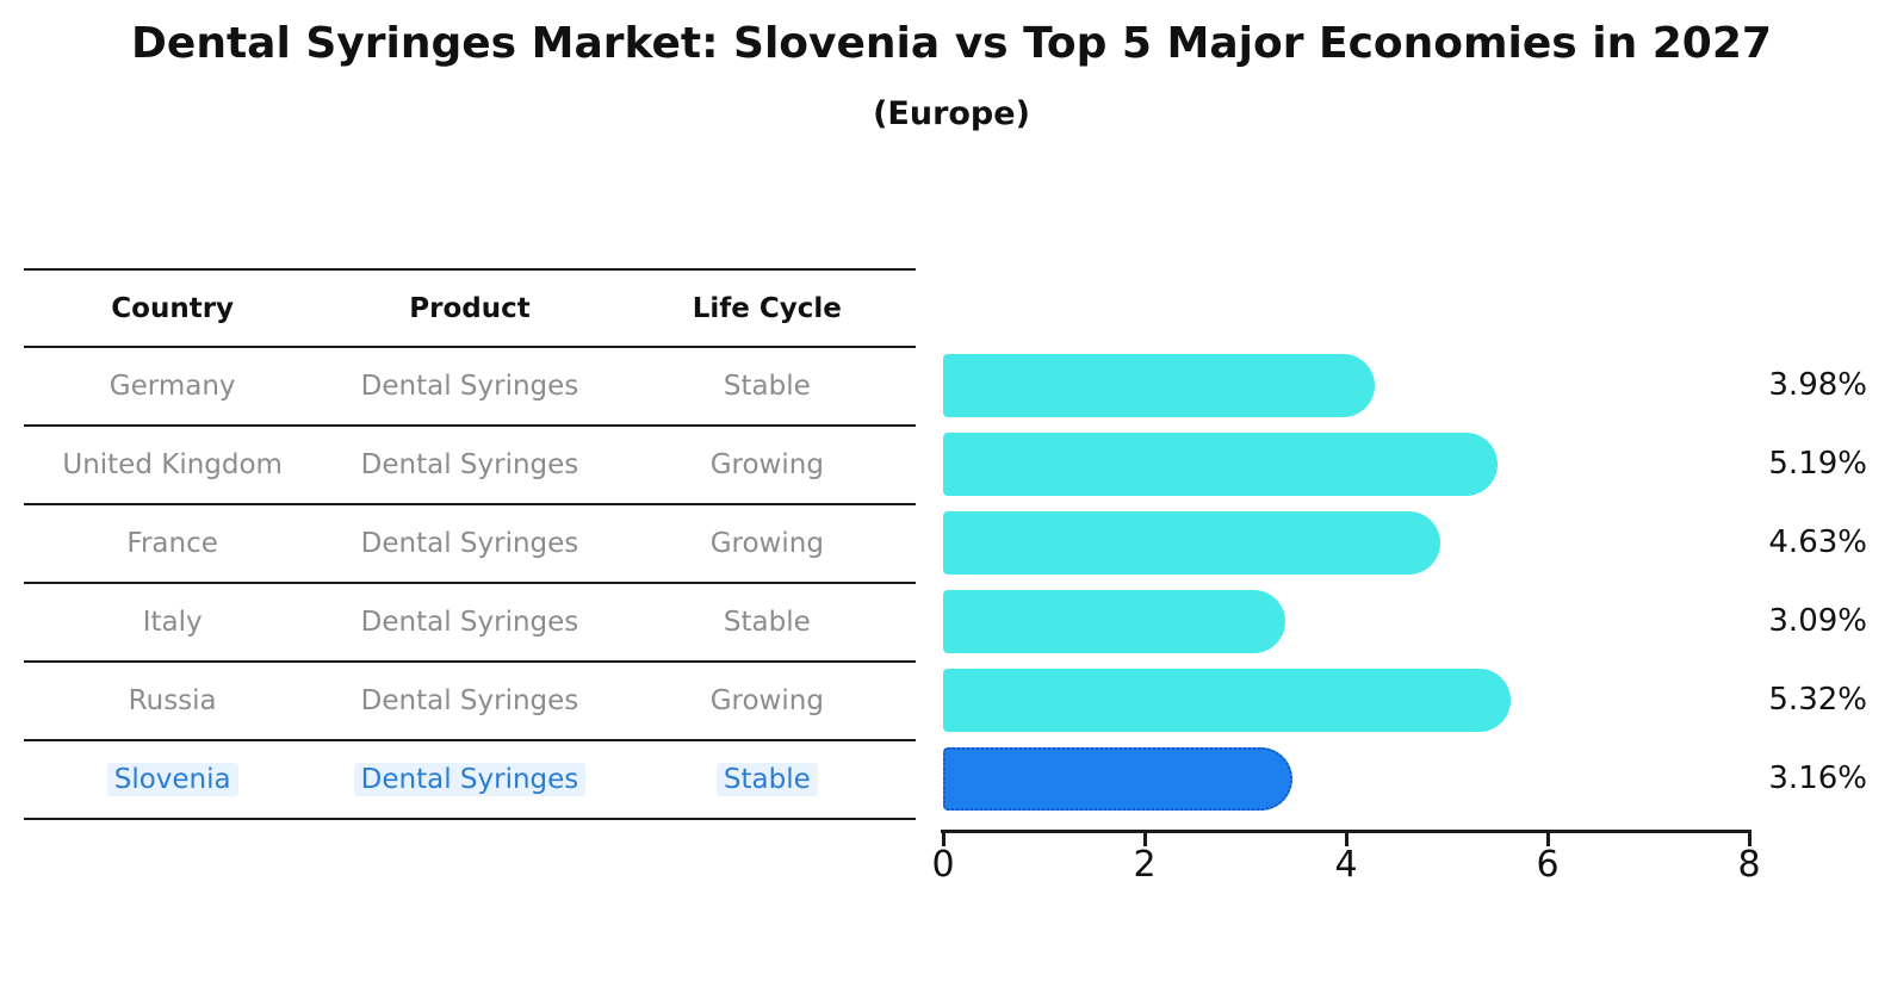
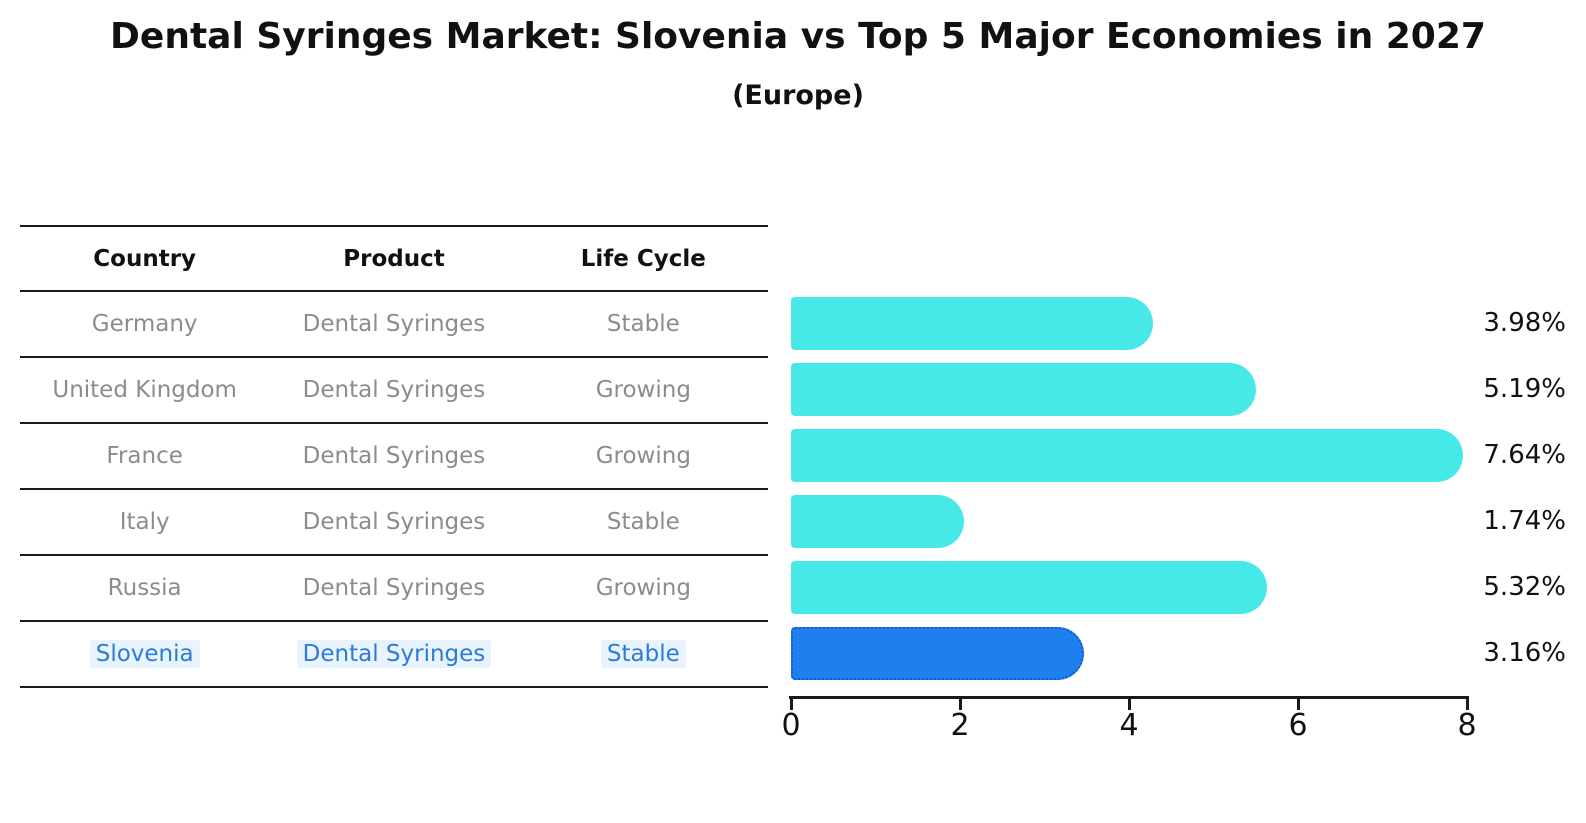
France: 4.63% -> 7.64%
Italy: 3.09% -> 1.74%
